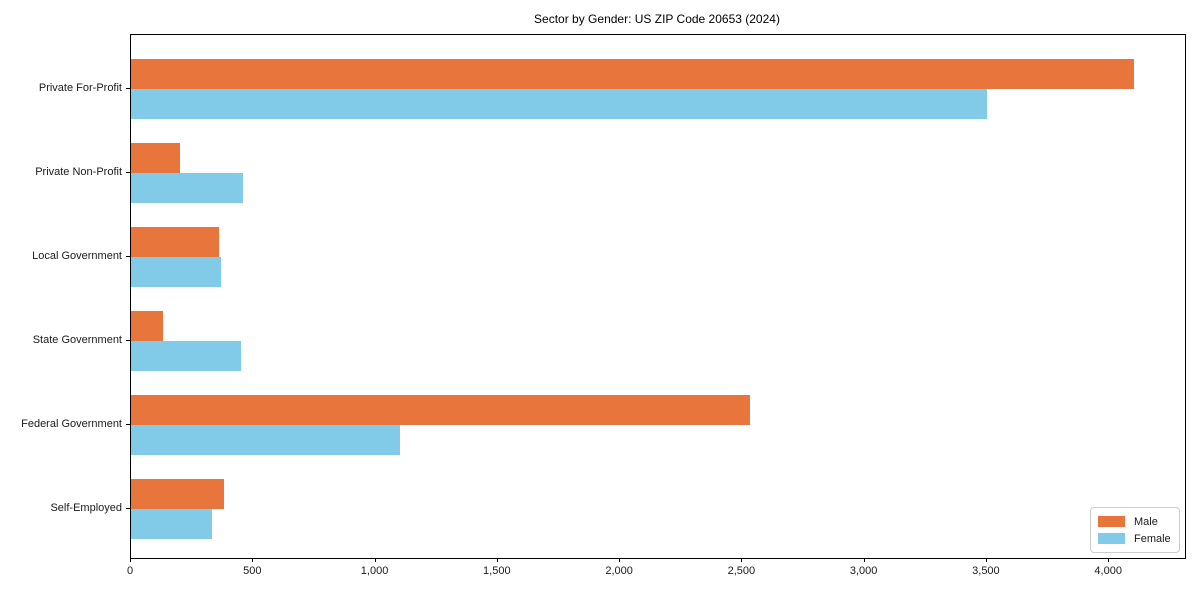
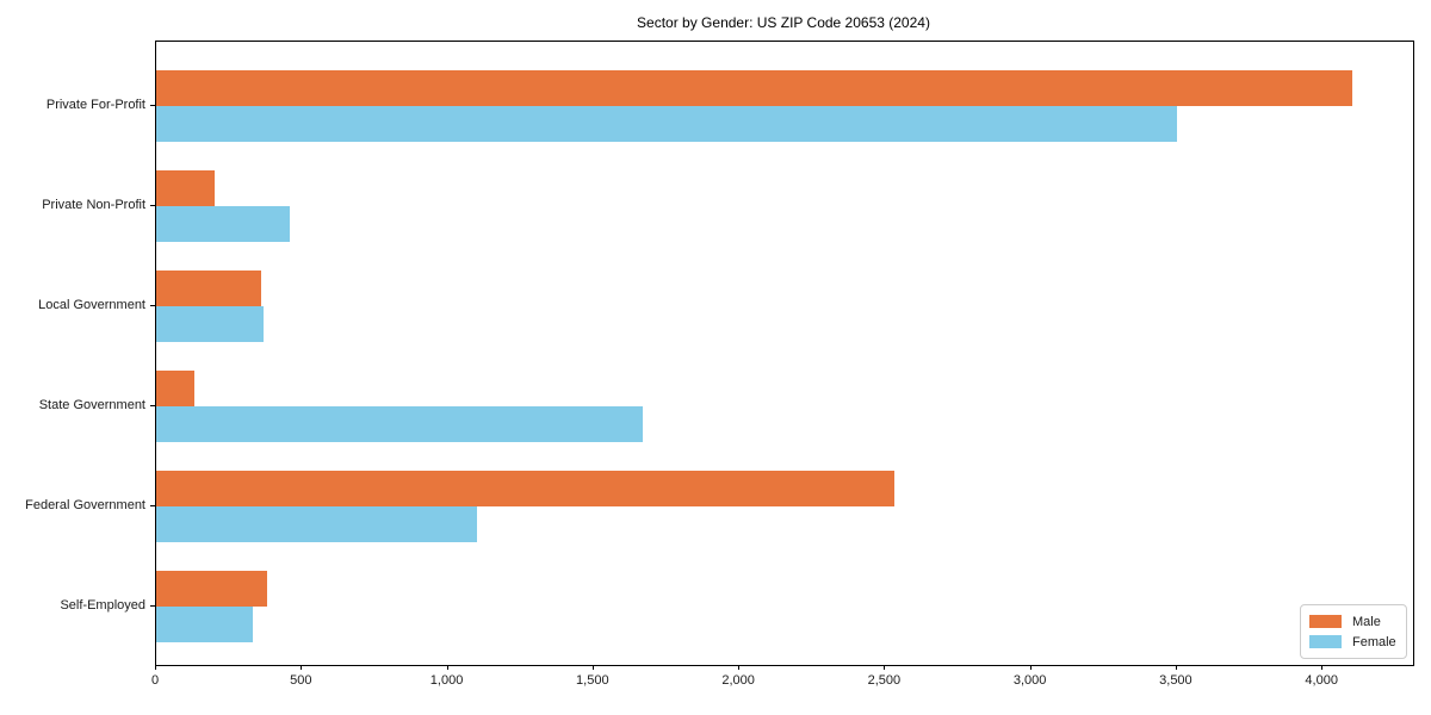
Female/State Government: 450 -> 1670
